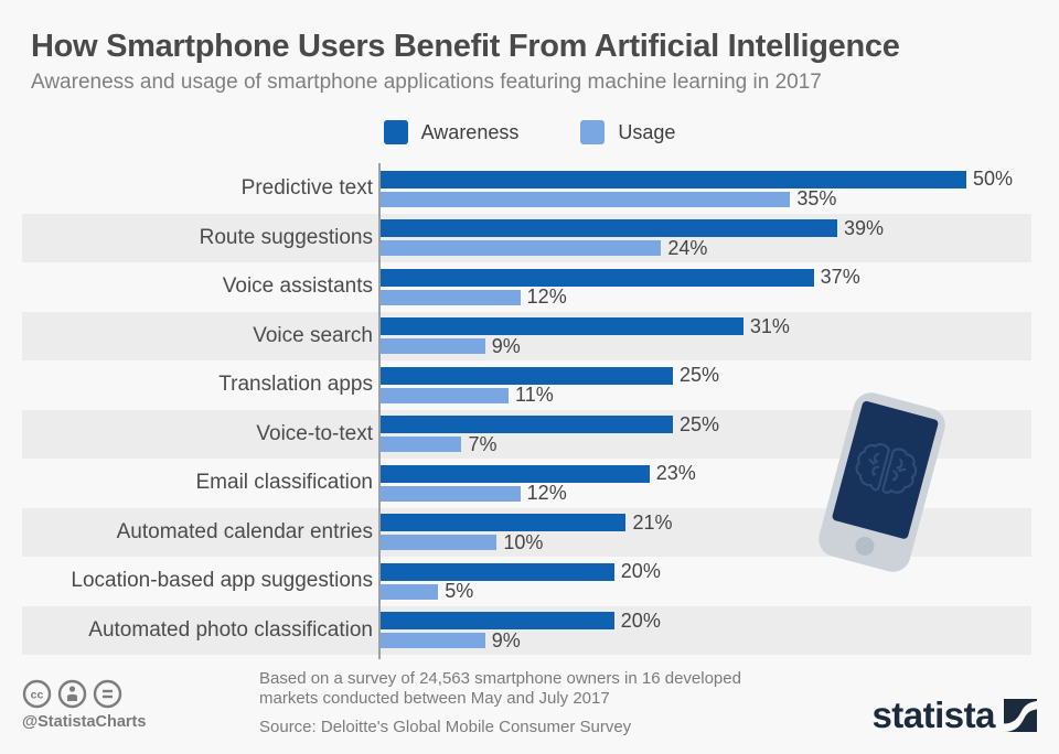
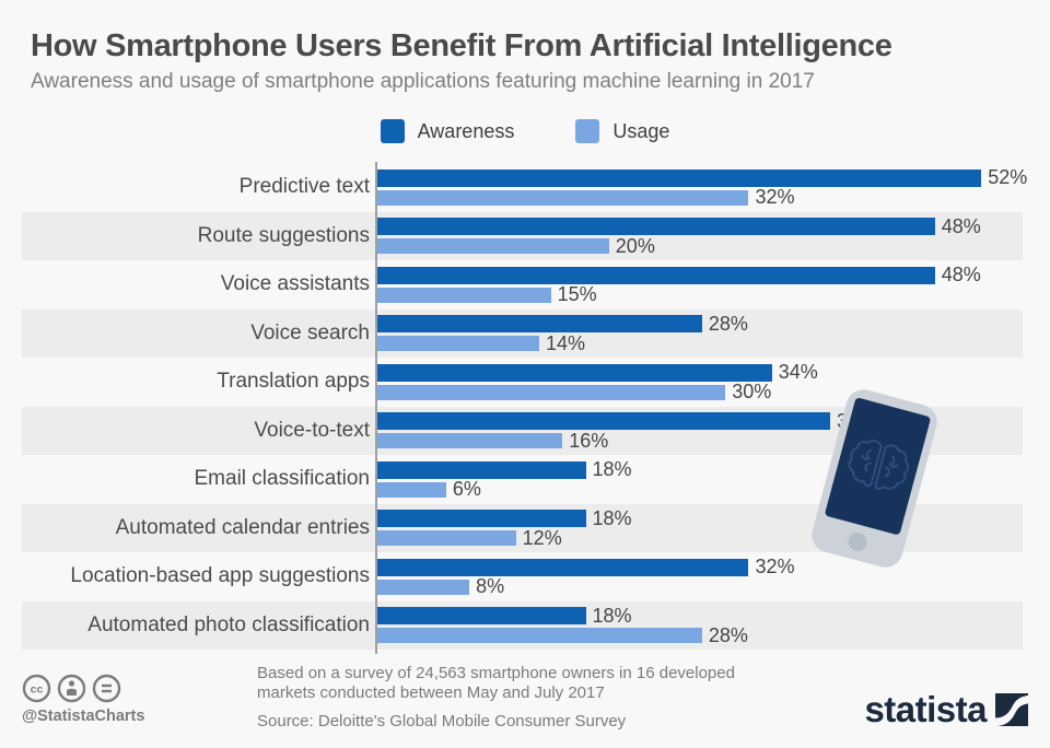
Awareness/Predictive text: 50% -> 52%
Usage/Predictive text: 35% -> 32%
Awareness/Route suggestions: 39% -> 48%
Usage/Route suggestions: 24% -> 20%
Awareness/Voice assistants: 37% -> 48%
Usage/Voice assistants: 12% -> 15%
Awareness/Voice search: 31% -> 28%
Usage/Voice search: 9% -> 14%
Awareness/Translation apps: 25% -> 34%
Usage/Translation apps: 11% -> 30%
Awareness/Voice-to-text: 25% -> 39%
Usage/Voice-to-text: 7% -> 16%
Awareness/Email classification: 23% -> 18%
Usage/Email classification: 12% -> 6%
Awareness/Automated calendar entries: 21% -> 18%
Usage/Automated calendar entries: 10% -> 12%
Awareness/Location-based app suggestions: 20% -> 32%
Usage/Location-based app suggestions: 5% -> 8%
Awareness/Automated photo classification: 20% -> 18%
Usage/Automated photo classification: 9% -> 28%
